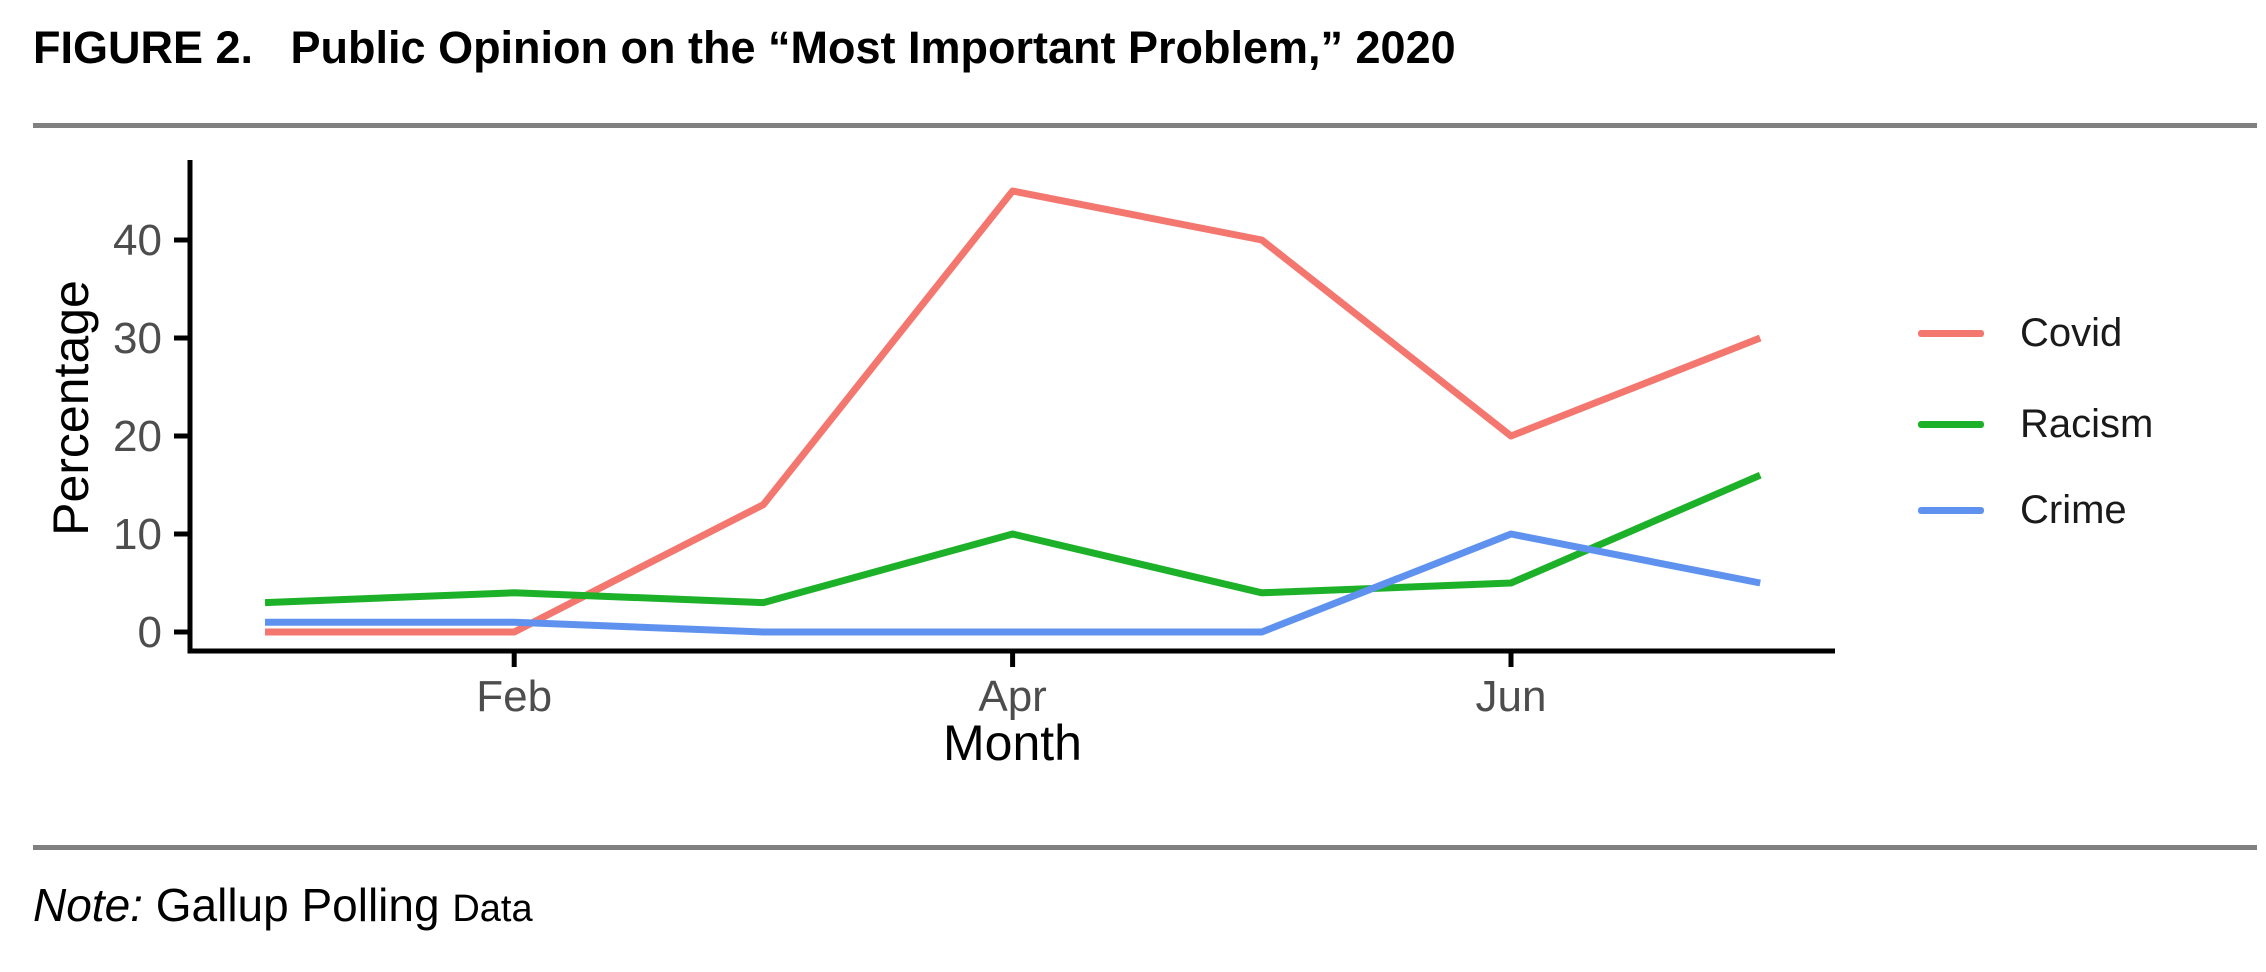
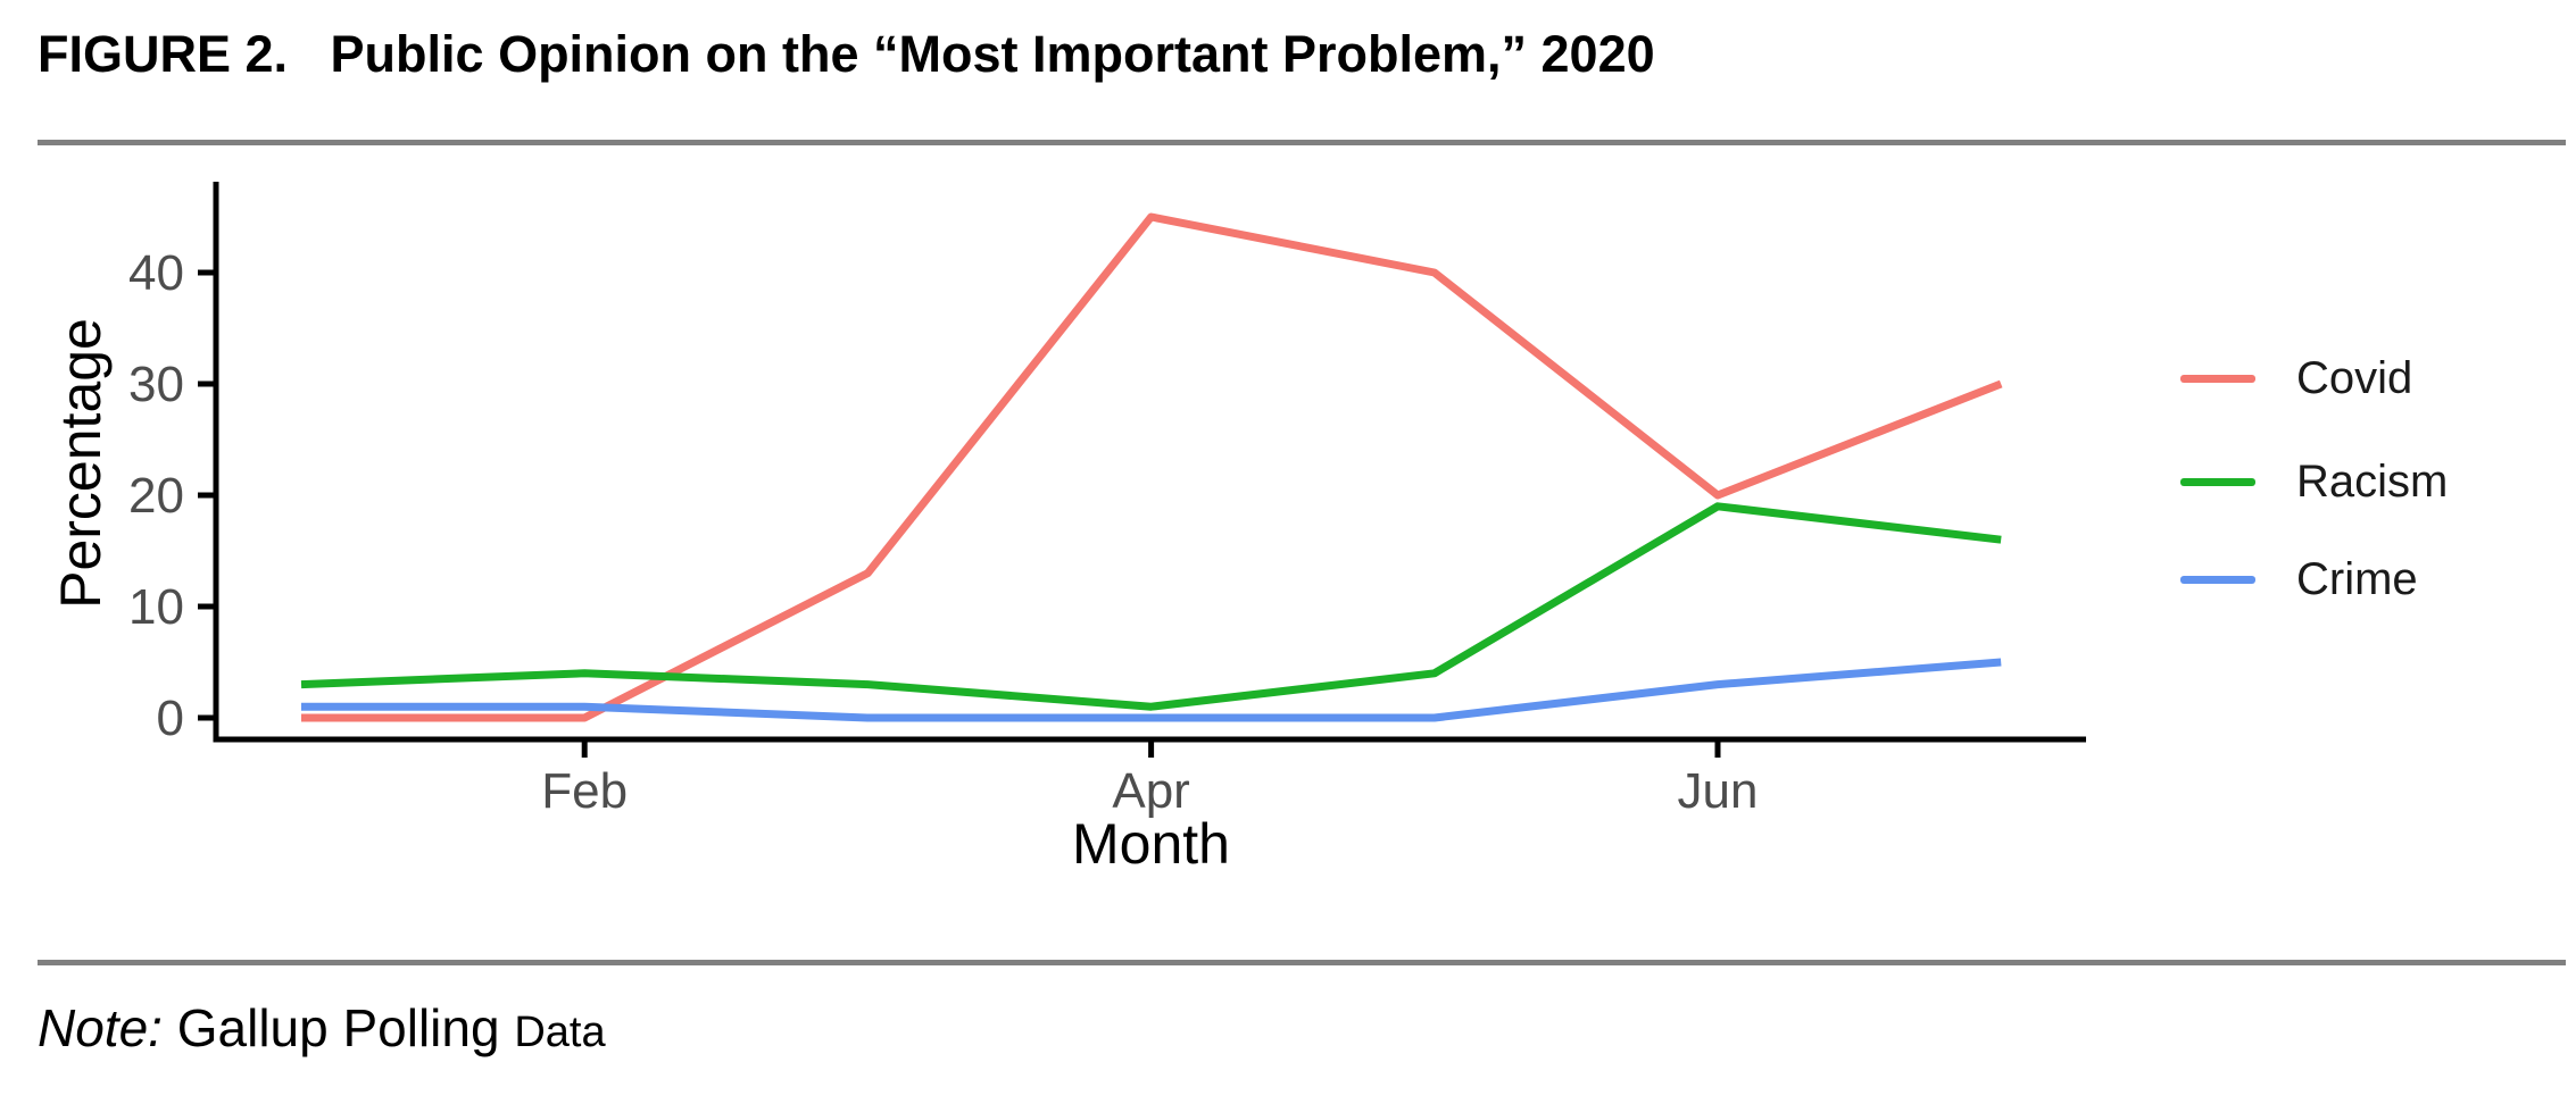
Racism/Apr: 10 -> 1
Racism/Jun: 5 -> 19
Crime/Jun: 10 -> 3
